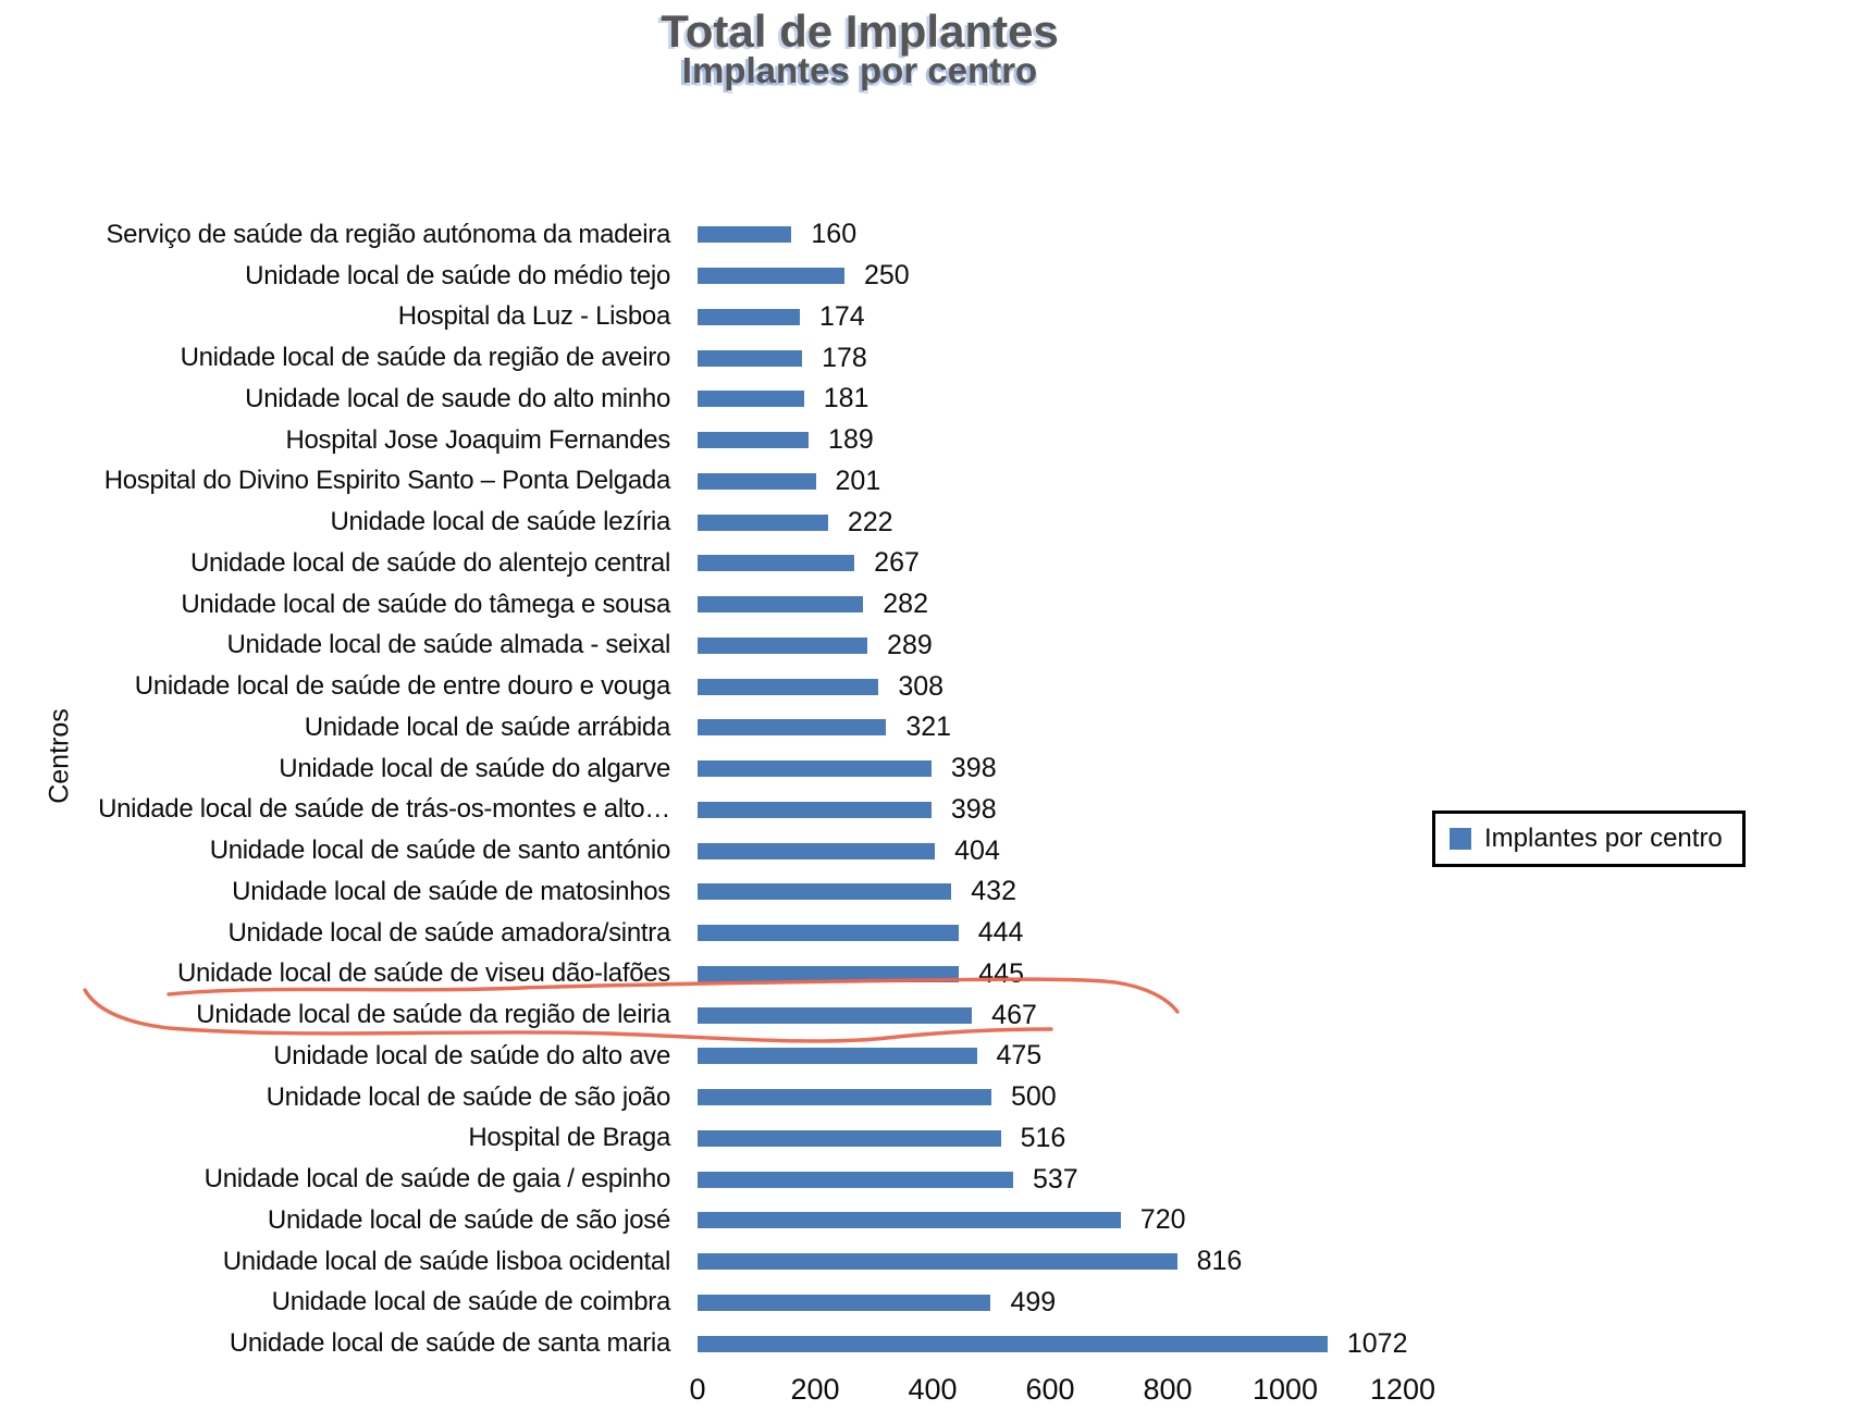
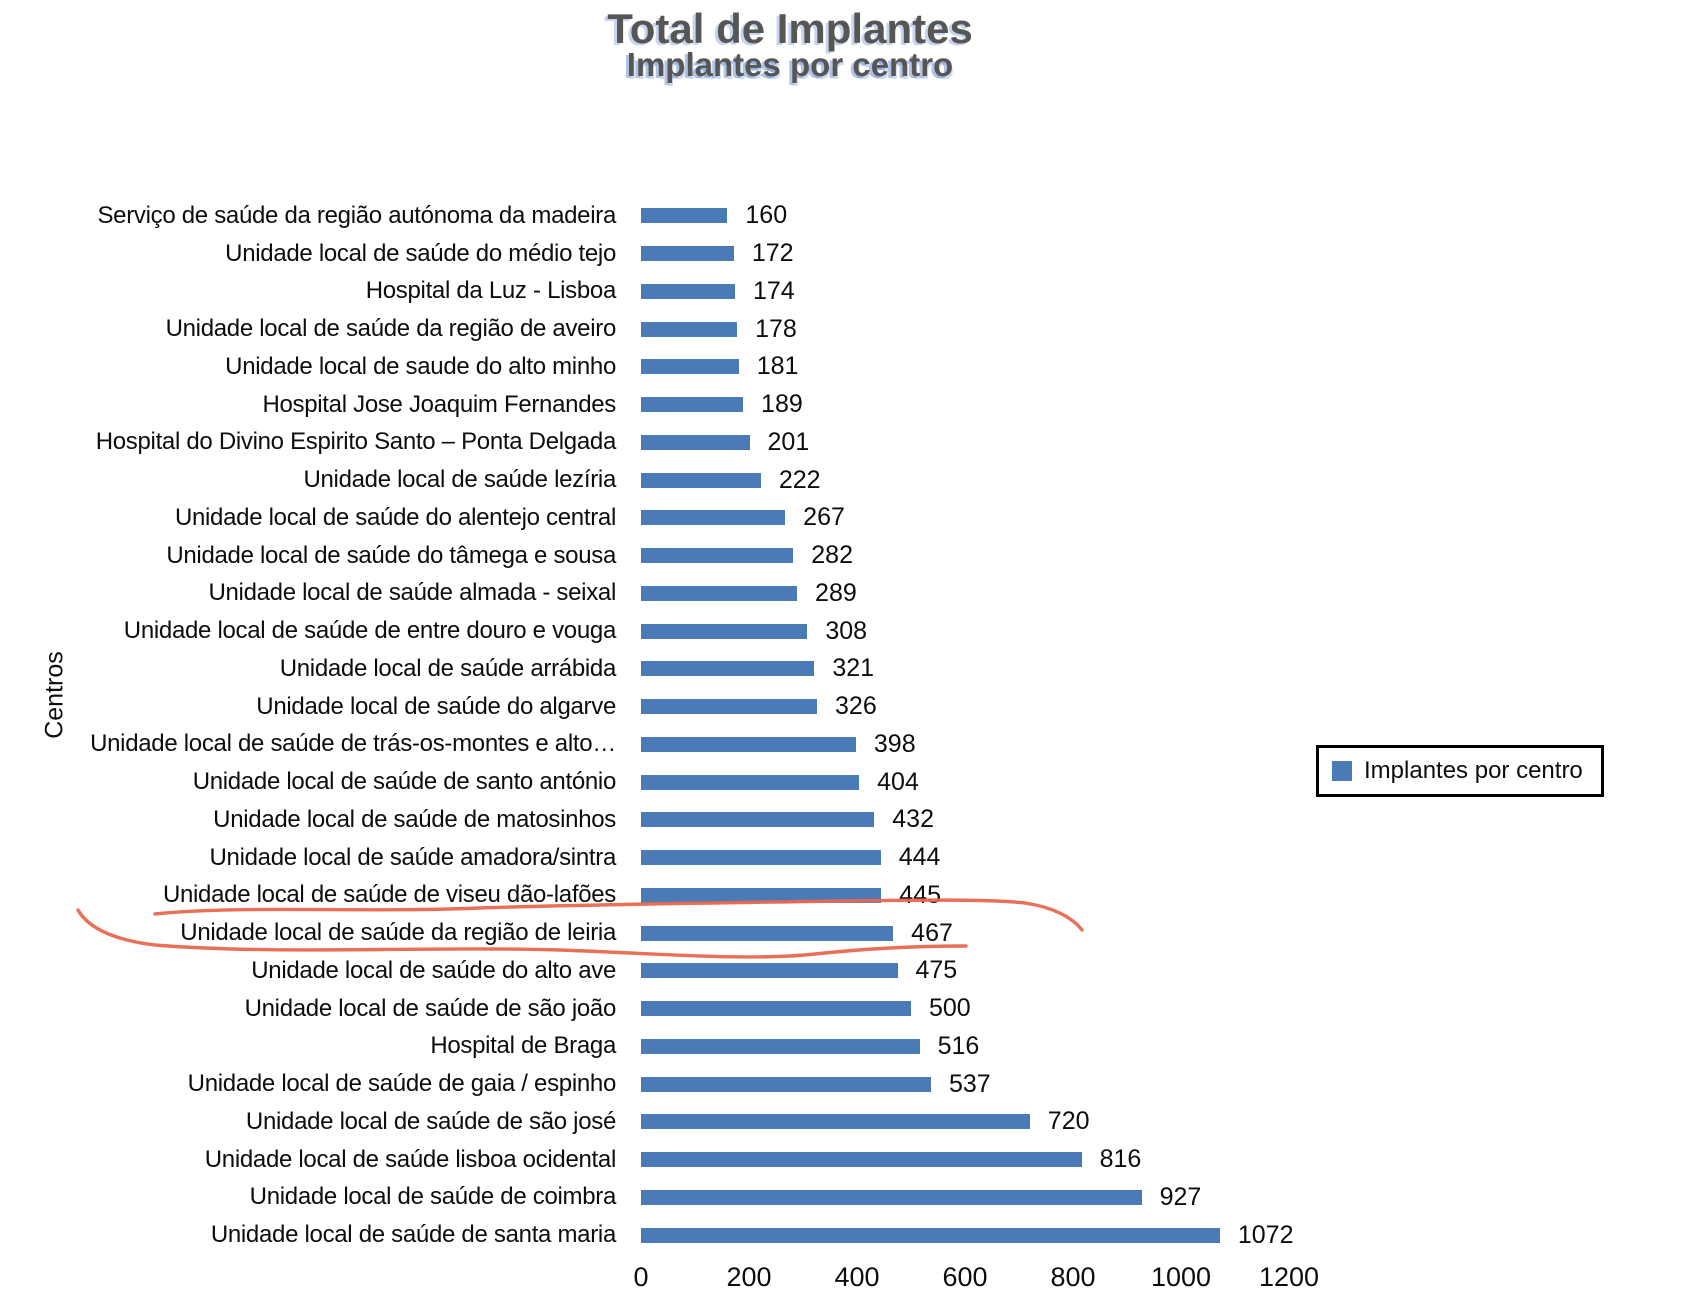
Unidade local de saúde do médio tejo: 250 -> 172
Unidade local de saúde do algarve: 398 -> 326
Unidade local de saúde de coimbra: 499 -> 927
